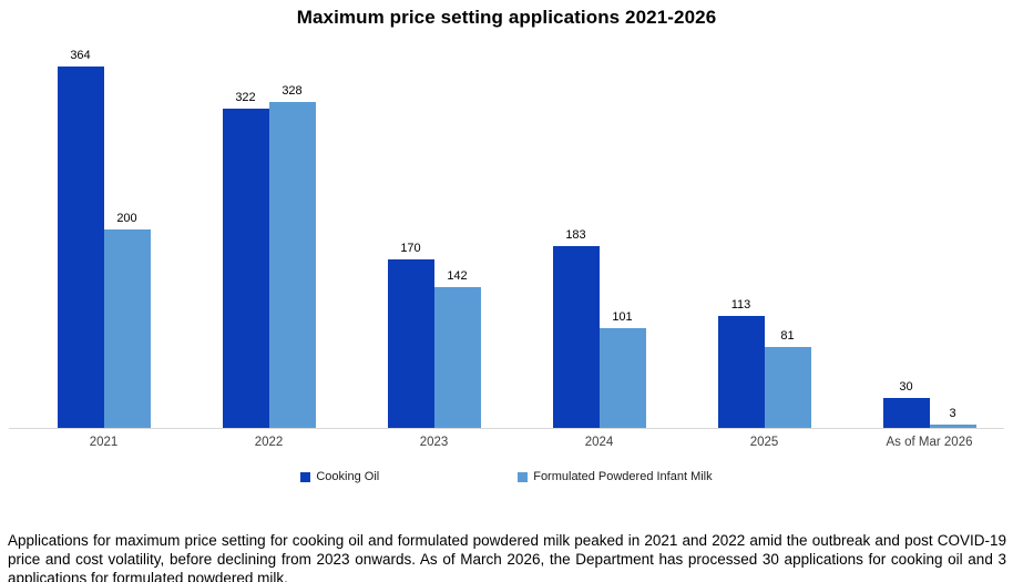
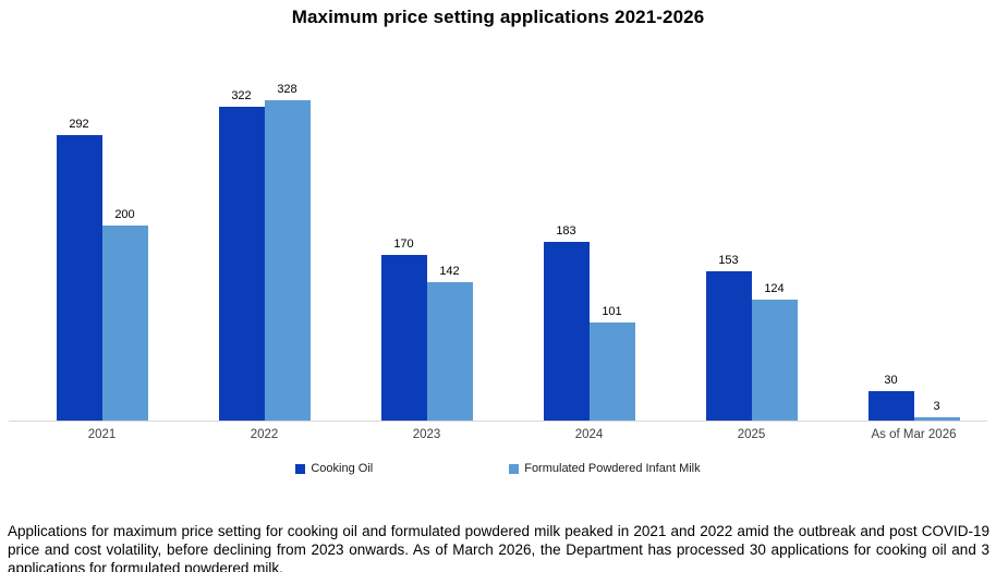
Cooking Oil/2021: 364 -> 292
Cooking Oil/2025: 113 -> 153
Formulated Powdered Infant Milk/2025: 81 -> 124
